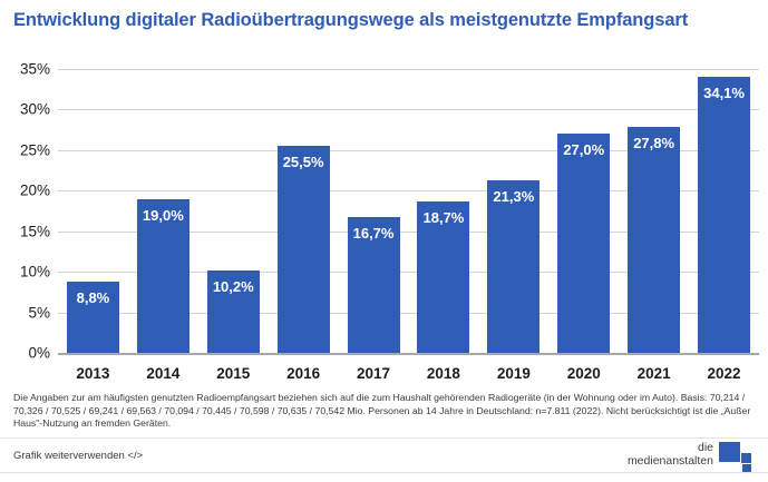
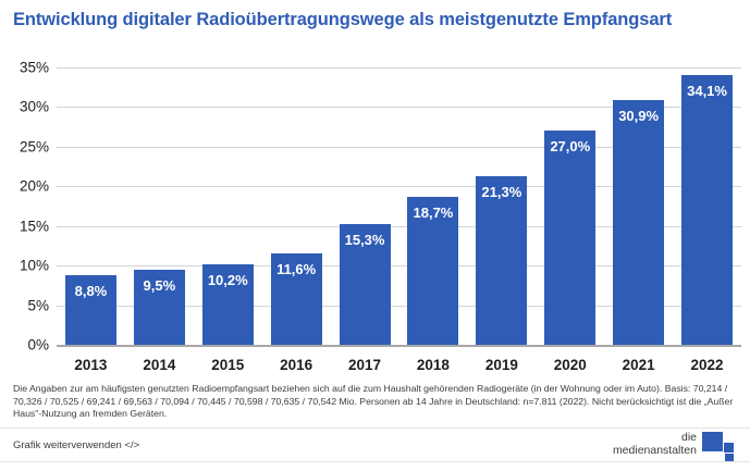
2014: 19,0% -> 9,5%
2016: 25,5% -> 11,6%
2017: 16,7% -> 15,3%
2021: 27,8% -> 30,9%
